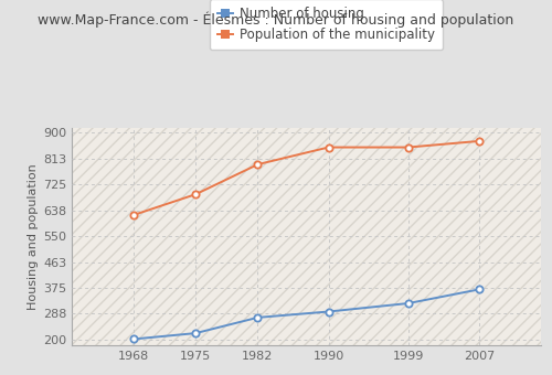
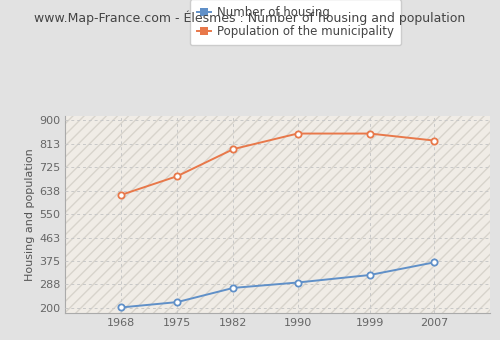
Population of the municipality/2007: 872 -> 825
